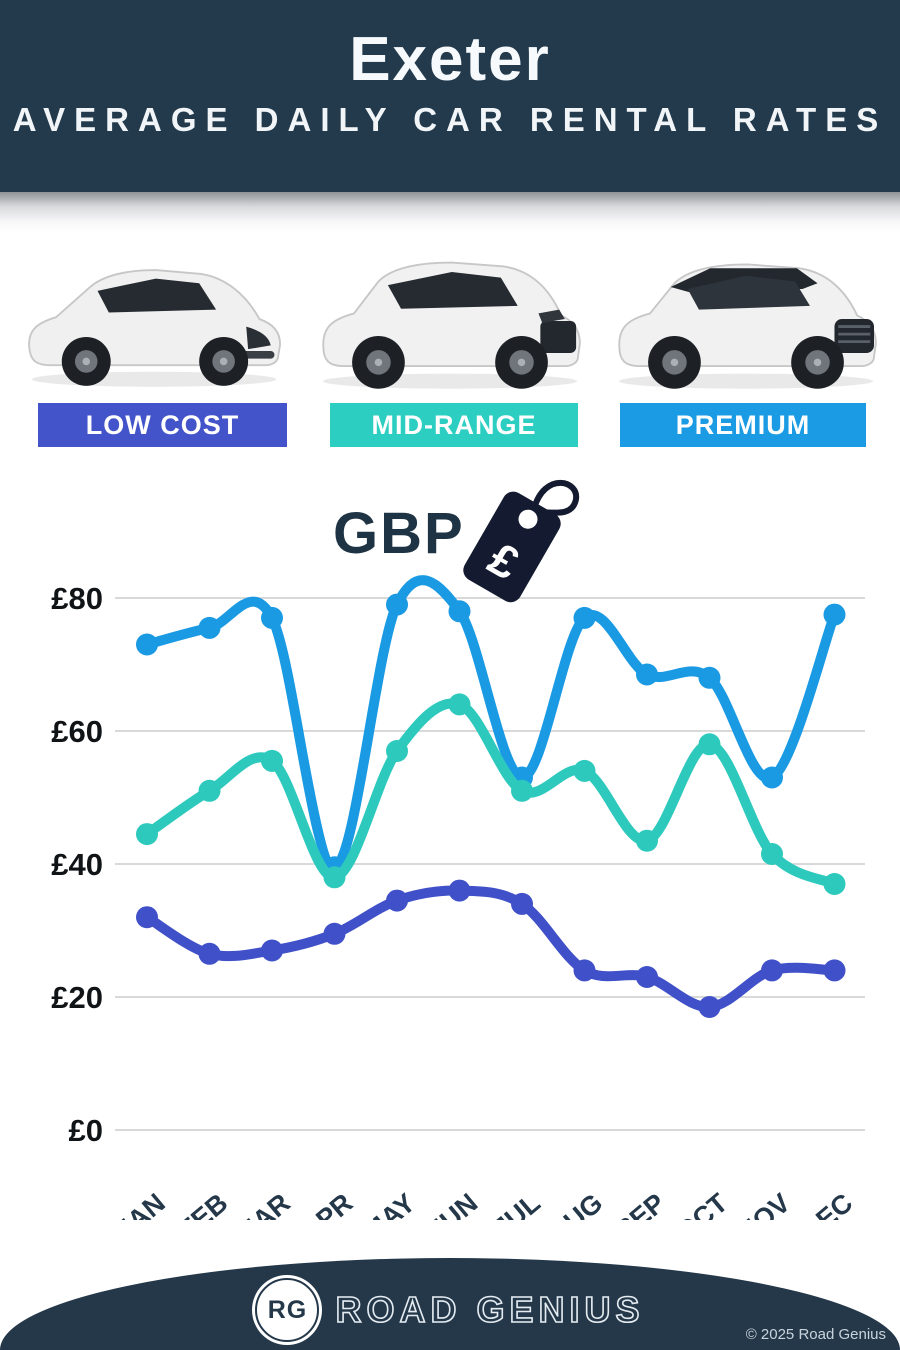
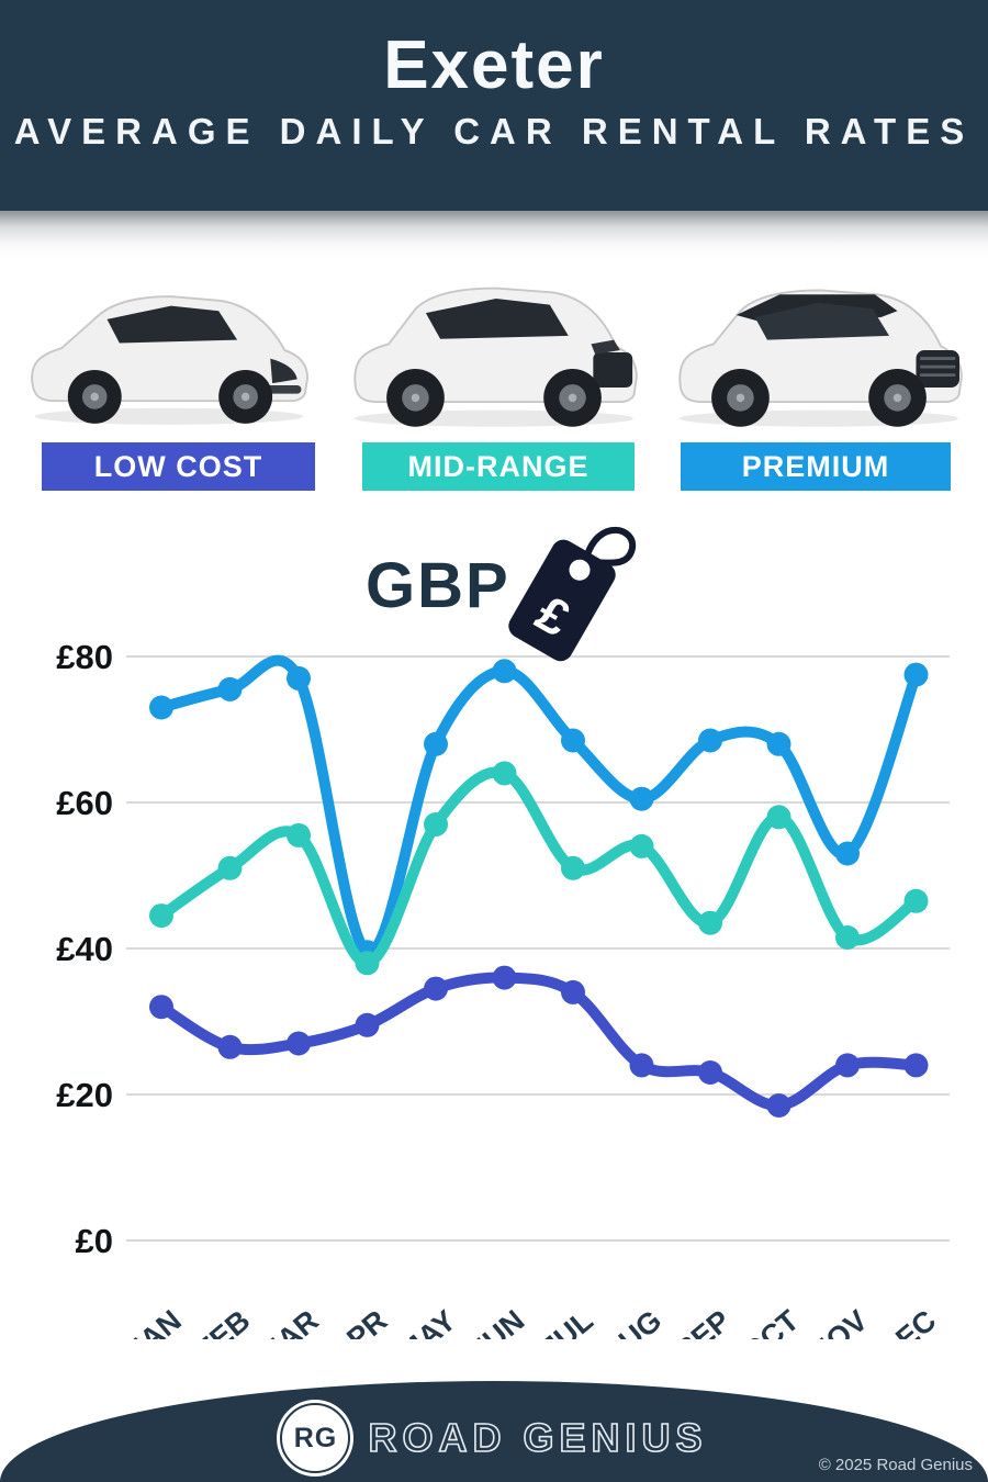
PREMIUM/MAY: £79 -> £68
PREMIUM/JUL: £53 -> £68
PREMIUM/AUG: £77 -> £60
MID-RANGE/DEC: £37 -> £46
